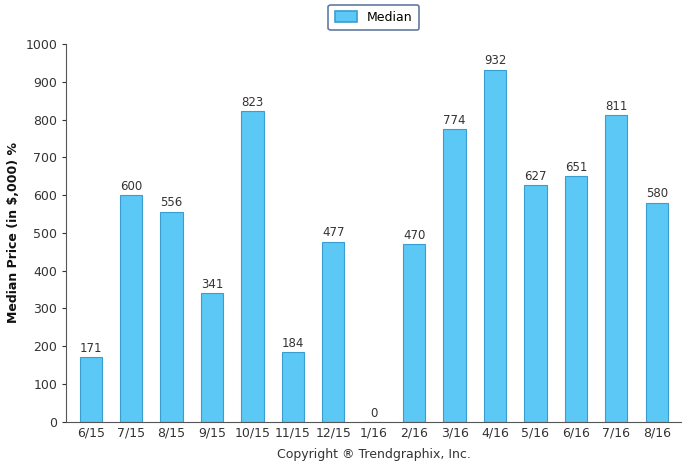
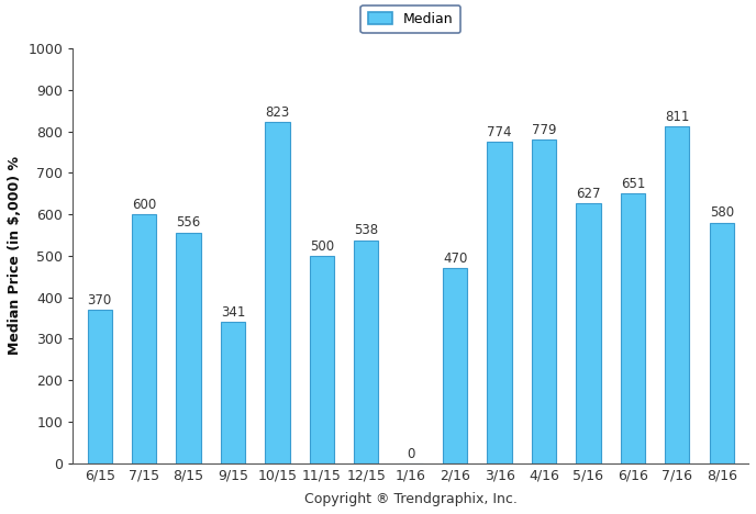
6/15: 171 -> 370
11/15: 184 -> 500
12/15: 477 -> 538
4/16: 932 -> 779
